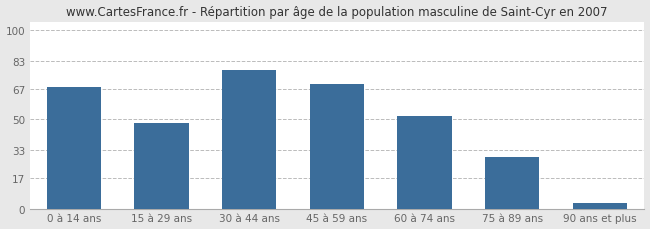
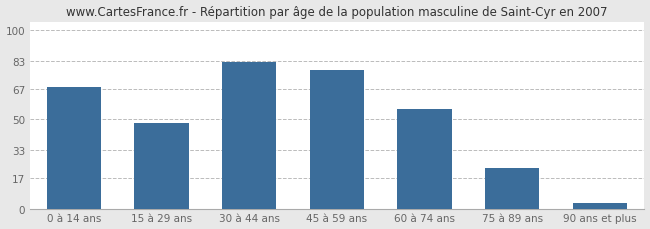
30 à 44 ans: 78 -> 82
45 à 59 ans: 70 -> 78
60 à 74 ans: 52 -> 56
75 à 89 ans: 29 -> 23
